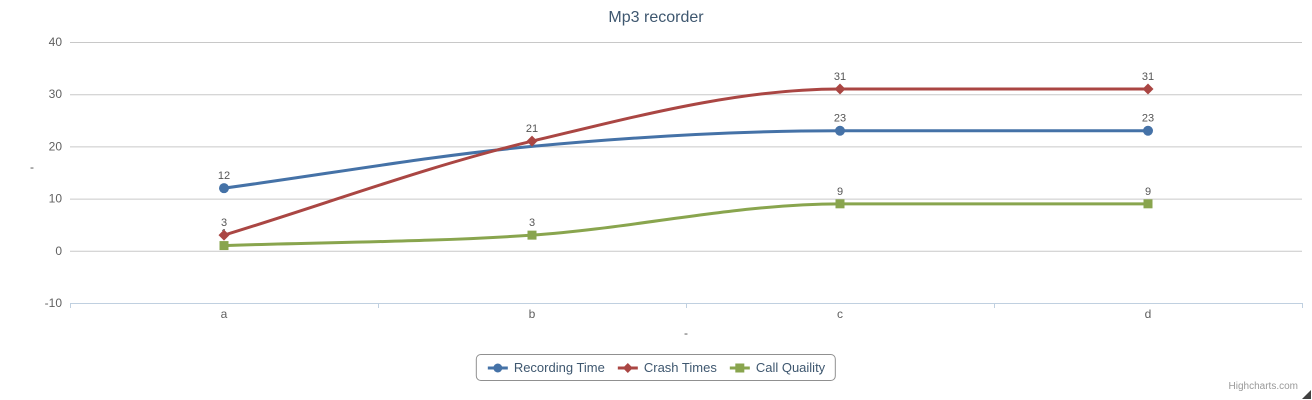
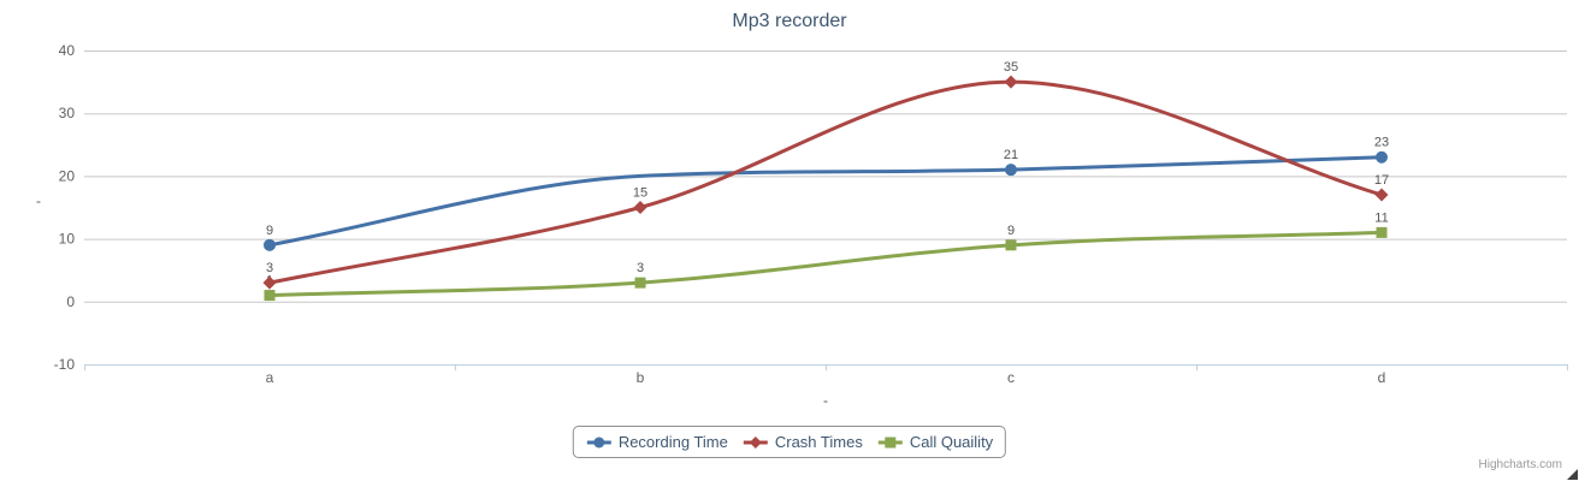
Recording Time/a: 12 -> 9
Crash Times/b: 21 -> 15
Recording Time/c: 23 -> 21
Crash Times/c: 31 -> 35
Crash Times/d: 31 -> 17
Call Quaility/d: 9 -> 11
